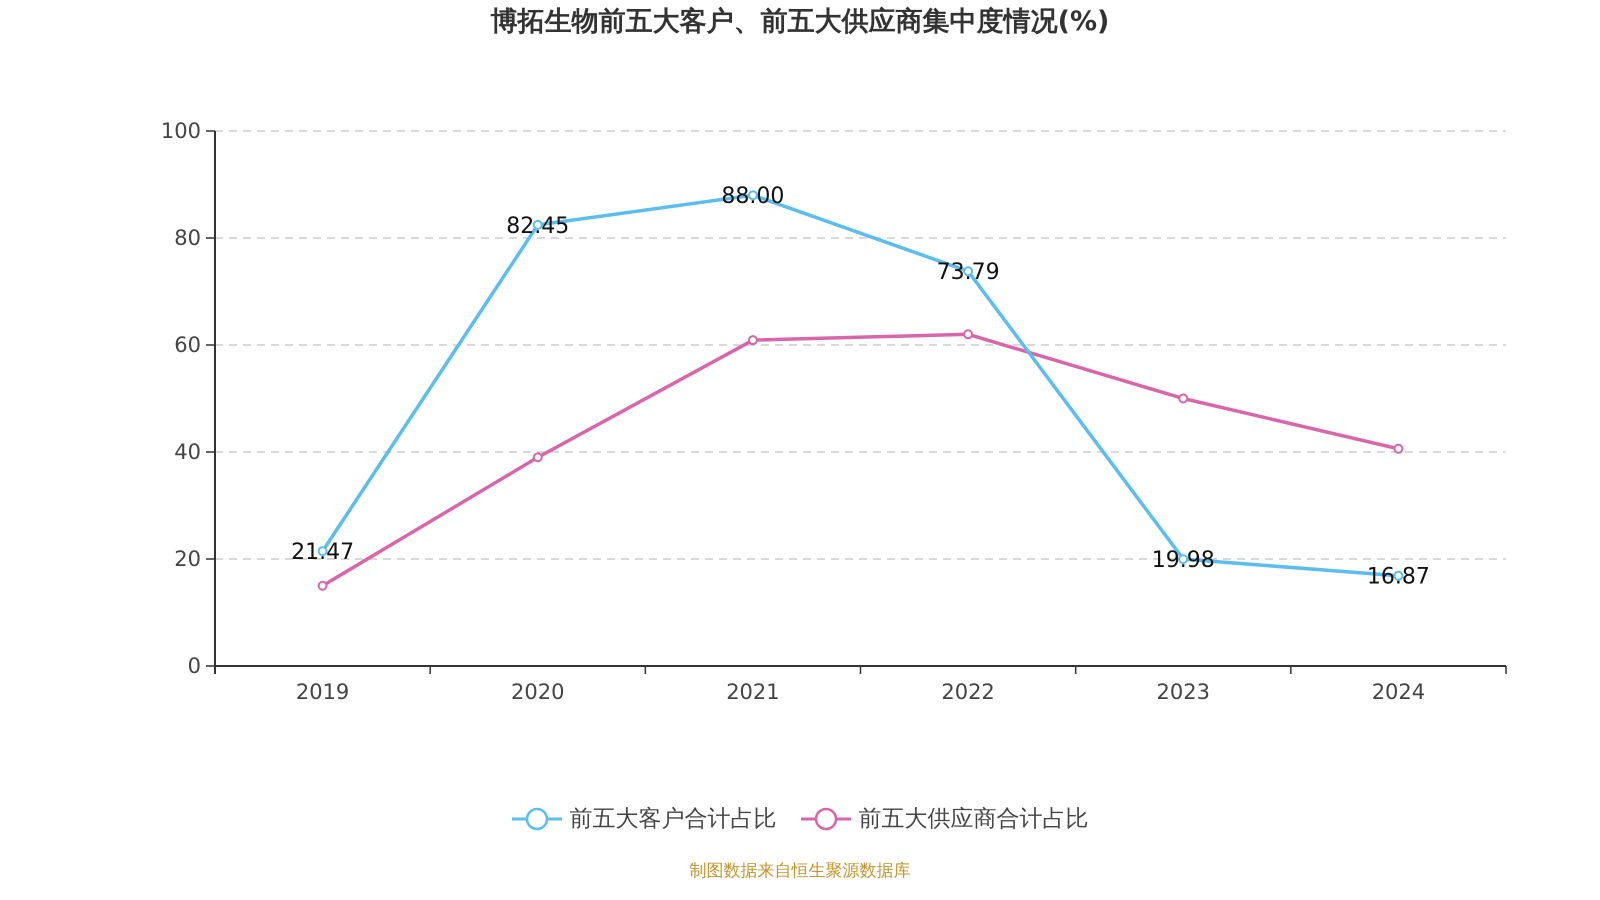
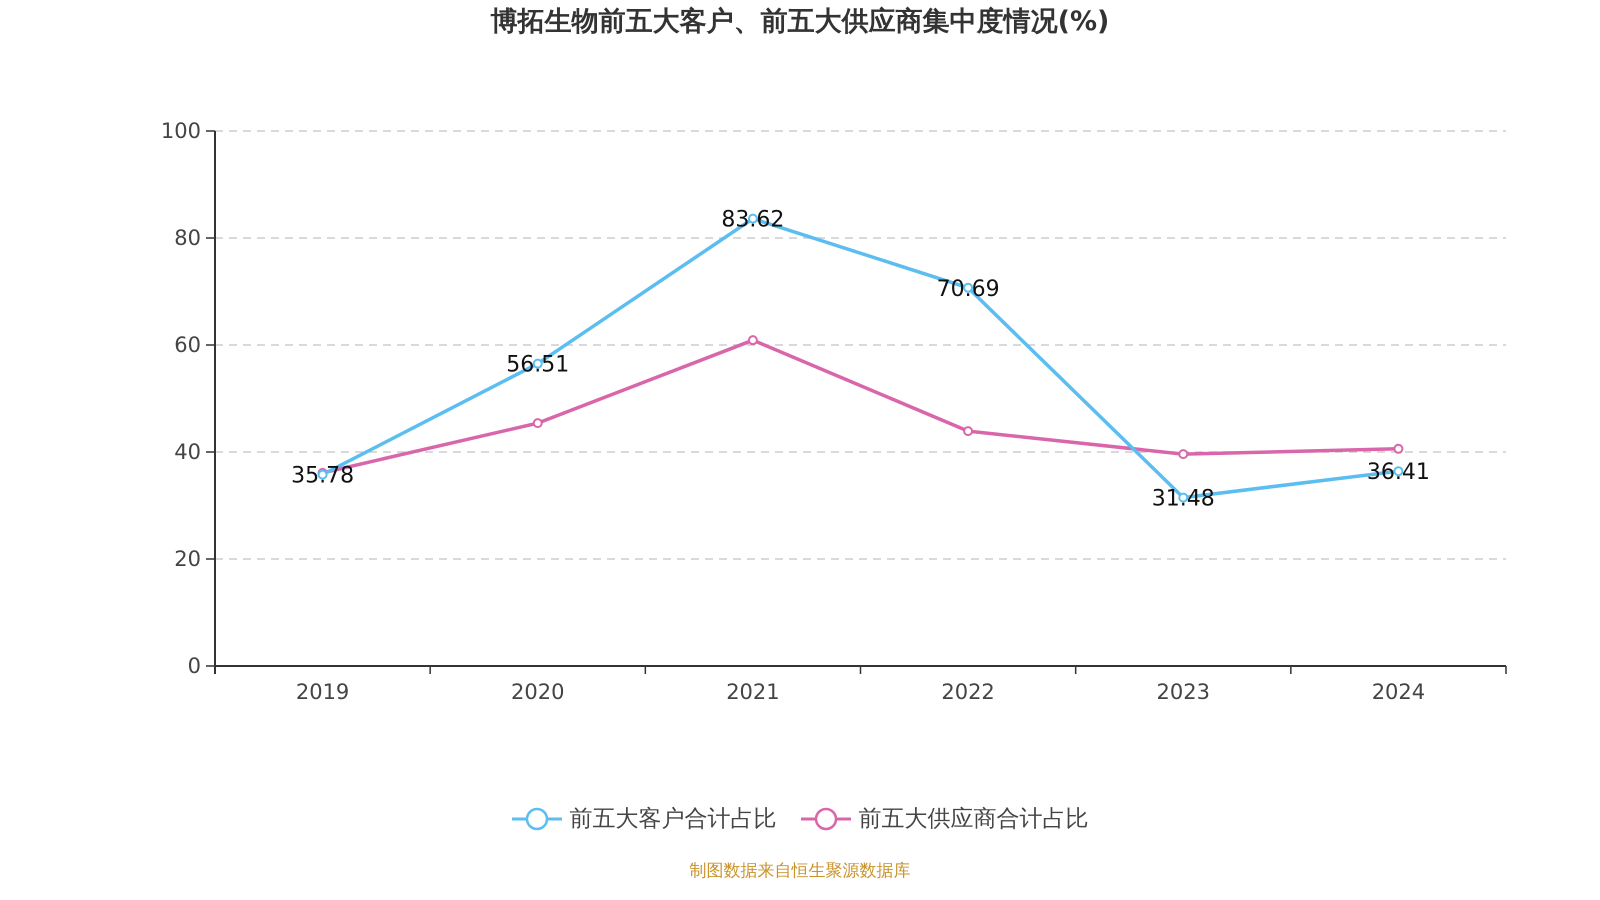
前五大客户合计占比/2019: 21.47 -> 35.78
前五大供应商合计占比/2019: 15 -> 36
前五大客户合计占比/2020: 82.45 -> 56.51
前五大供应商合计占比/2020: 39 -> 45
前五大客户合计占比/2021: 88.00 -> 83.62
前五大客户合计占比/2022: 73.79 -> 70.69
前五大供应商合计占比/2022: 62 -> 44
前五大客户合计占比/2023: 19.98 -> 31.48
前五大供应商合计占比/2023: 50 -> 40
前五大客户合计占比/2024: 16.87 -> 36.41
